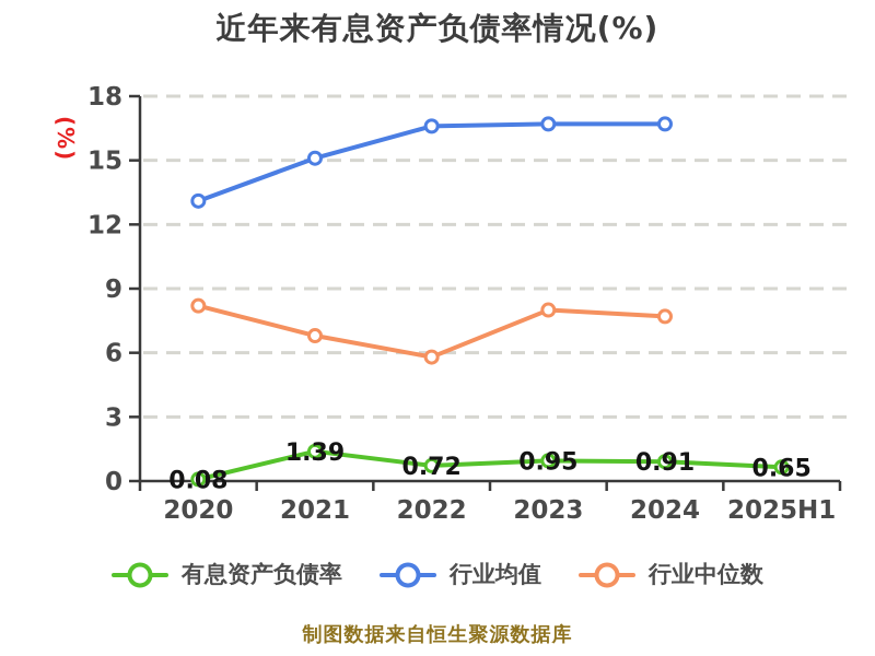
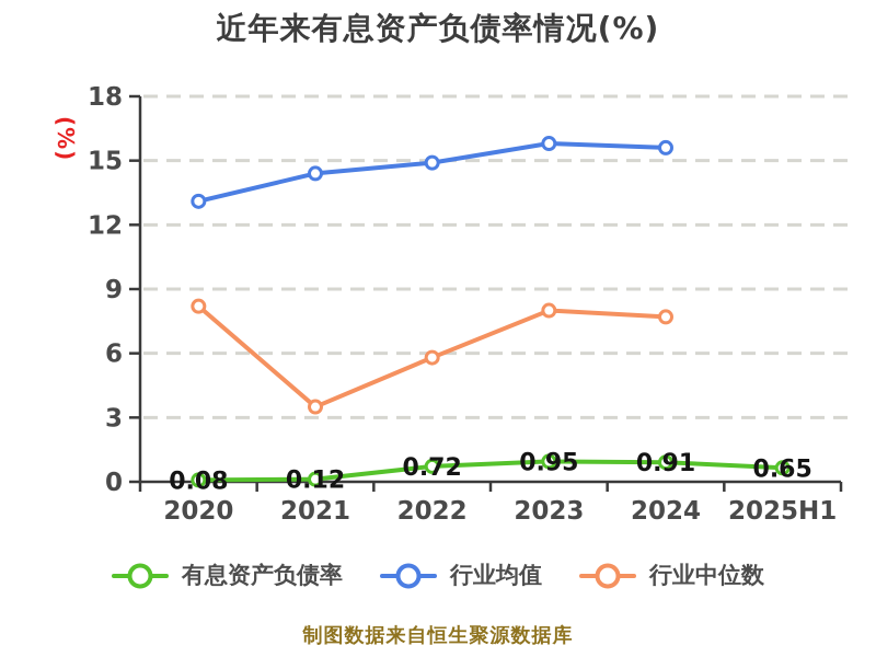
有息资产负债率/2021: 1.39 -> 0.12
行业均值/2021: 15.1 -> 14.4
行业中位数/2021: 6.8 -> 3.5
行业均值/2022: 16.6 -> 14.9
行业均值/2023: 16.7 -> 15.8
行业均值/2024: 16.7 -> 15.6
